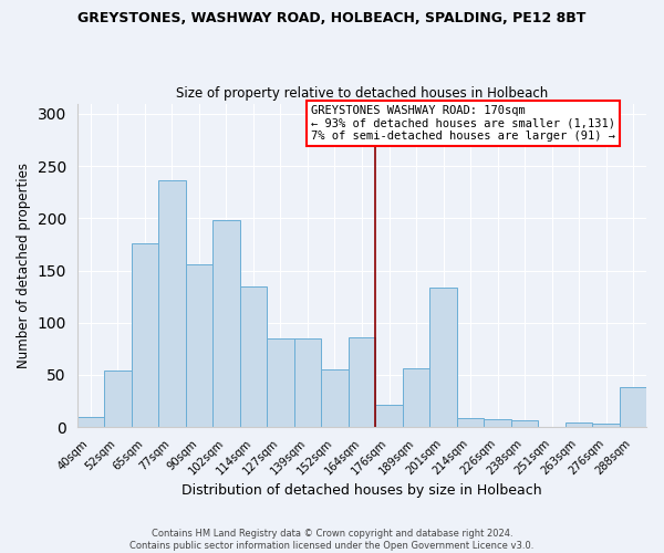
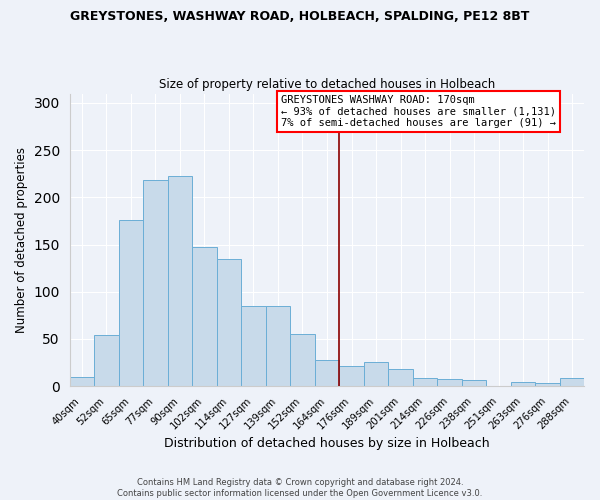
77sqm: 236 -> 218
90sqm: 156 -> 223
102sqm: 198 -> 147
164sqm: 86 -> 28
189sqm: 56 -> 26
201sqm: 134 -> 18
288sqm: 38 -> 9
